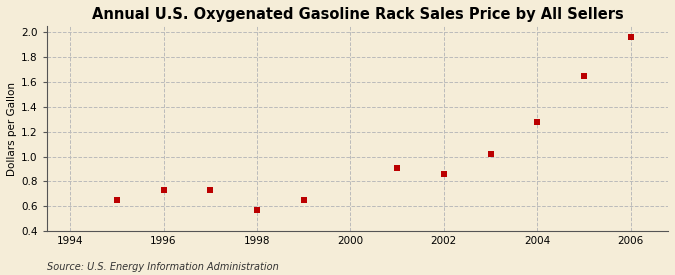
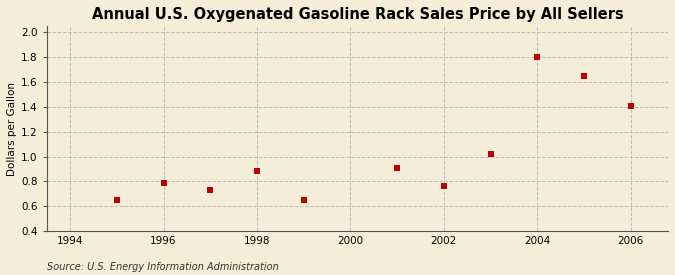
1996: 0.73 -> 0.79
1998: 0.57 -> 0.88
2002: 0.86 -> 0.76
2004: 1.28 -> 1.80
2006: 1.96 -> 1.41
